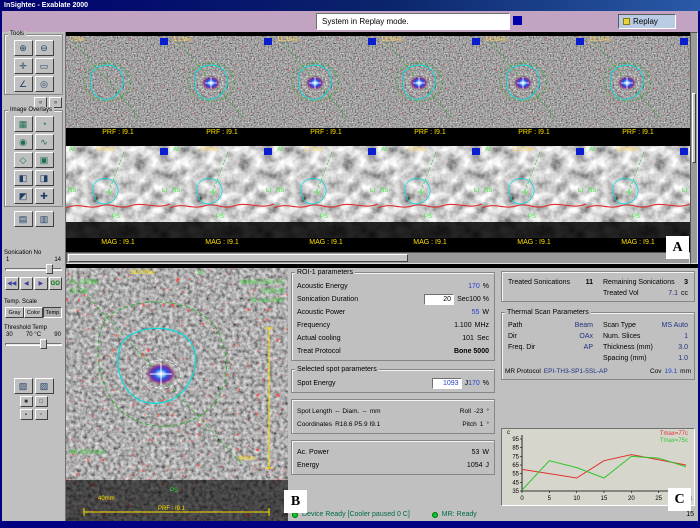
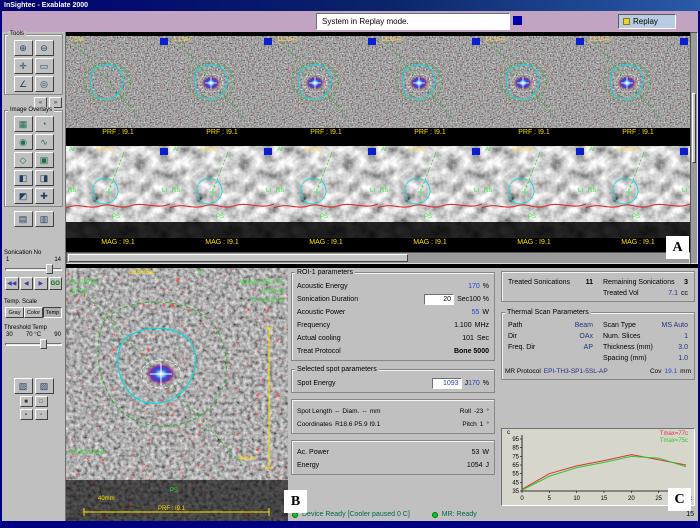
Tmax=77c/0: 60 -> 40
Tmax=75c/5: 70 -> 50
Tmax=77c/10: 50 -> 60
Tmax=75c/15: 50 -> 70
